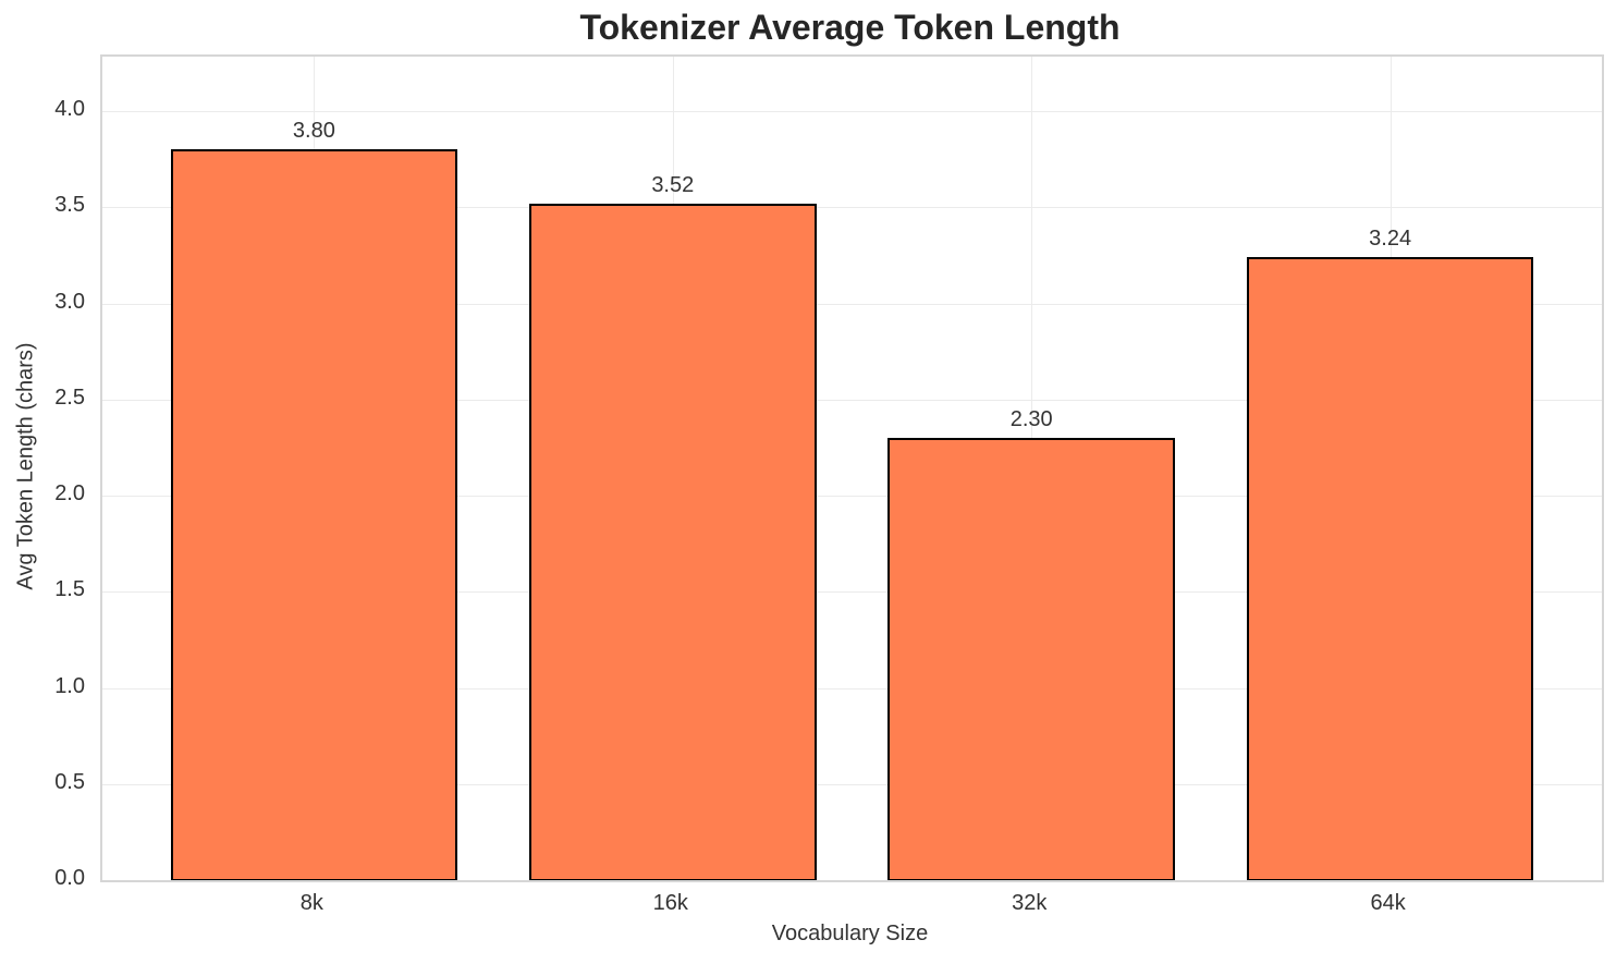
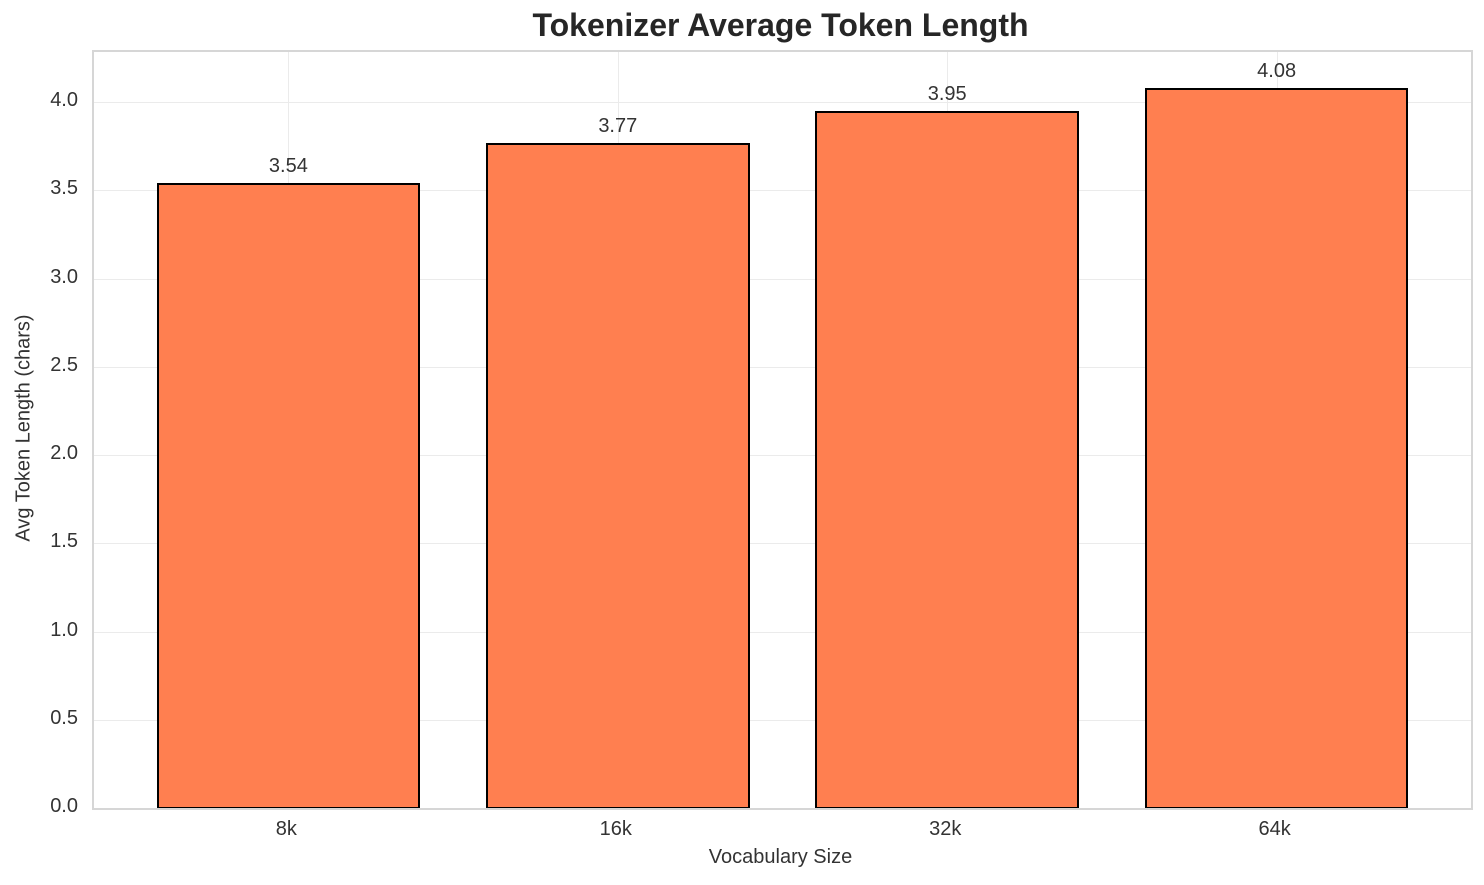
8k: 3.80 -> 3.54
16k: 3.52 -> 3.77
32k: 2.30 -> 3.95
64k: 3.24 -> 4.08
